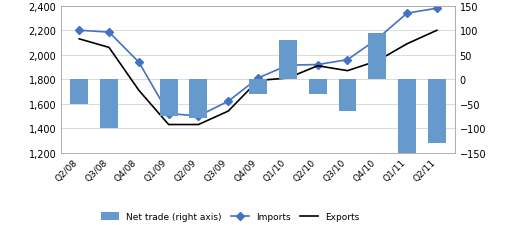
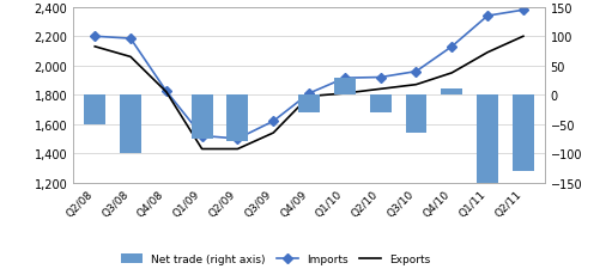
Imports/Q4/08: 1,940 -> 1,820
Exports/Q4/08: 1,710 -> 1,820
Net trade (right axis)/Q1/10: 80 -> 30
Exports/Q2/10: 1,910 -> 1,840
Net trade (right axis)/Q4/10: 95 -> 10
